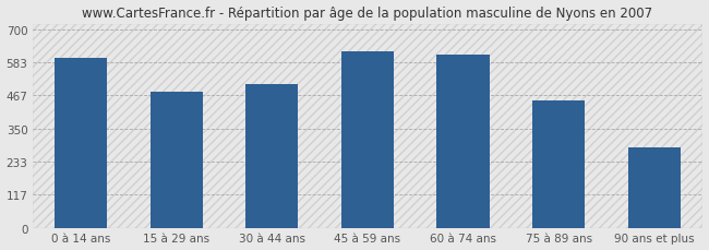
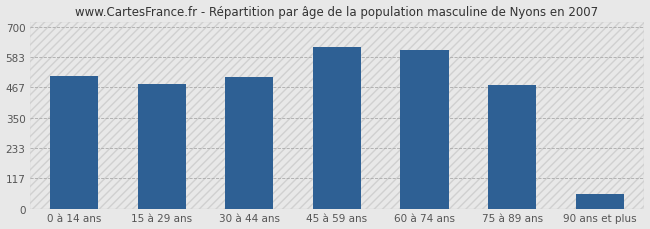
0 à 14 ans: 600 -> 510
75 à 89 ans: 450 -> 475
90 ans et plus: 285 -> 55
